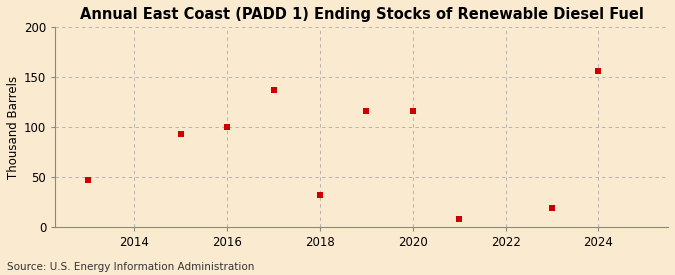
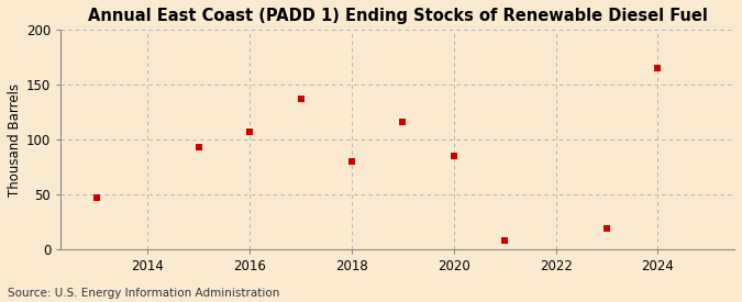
2016: 100 -> 107
2018: 32 -> 80
2020: 116 -> 85
2024: 156 -> 165
